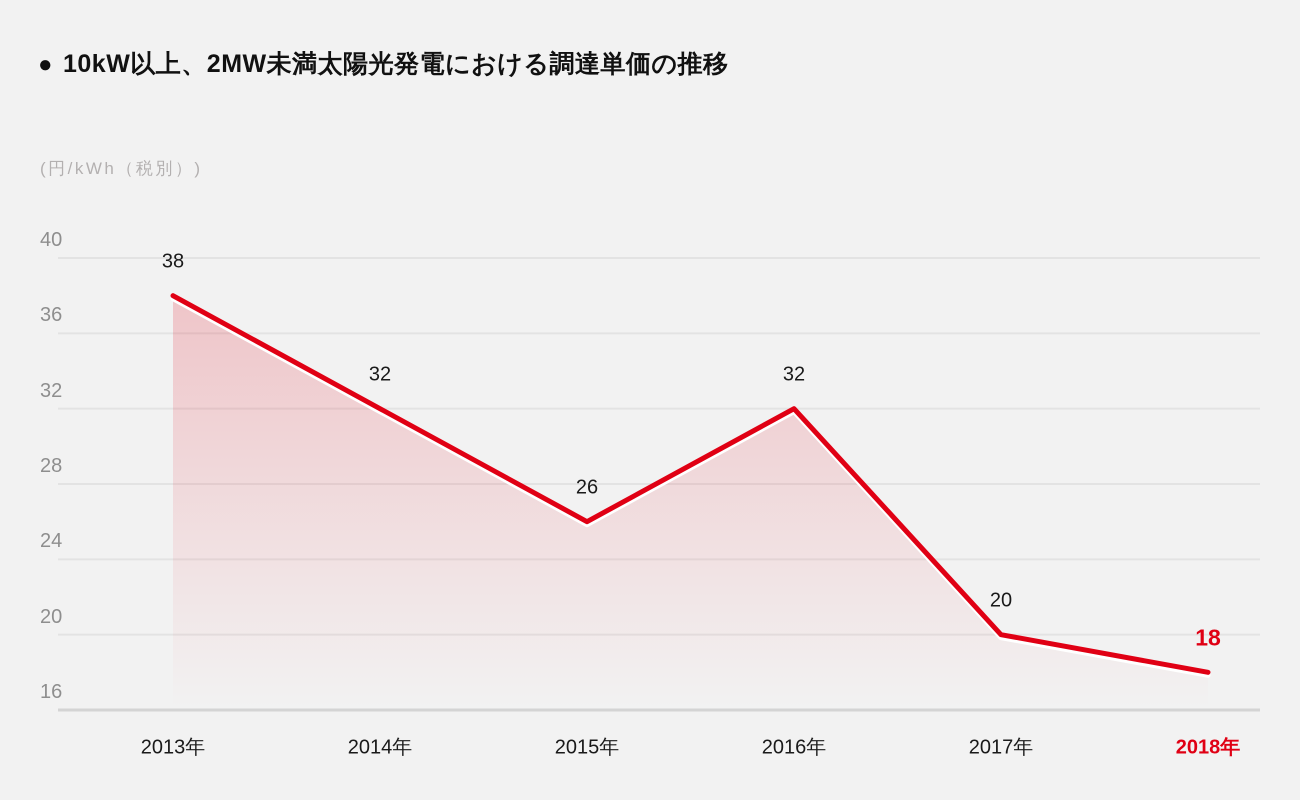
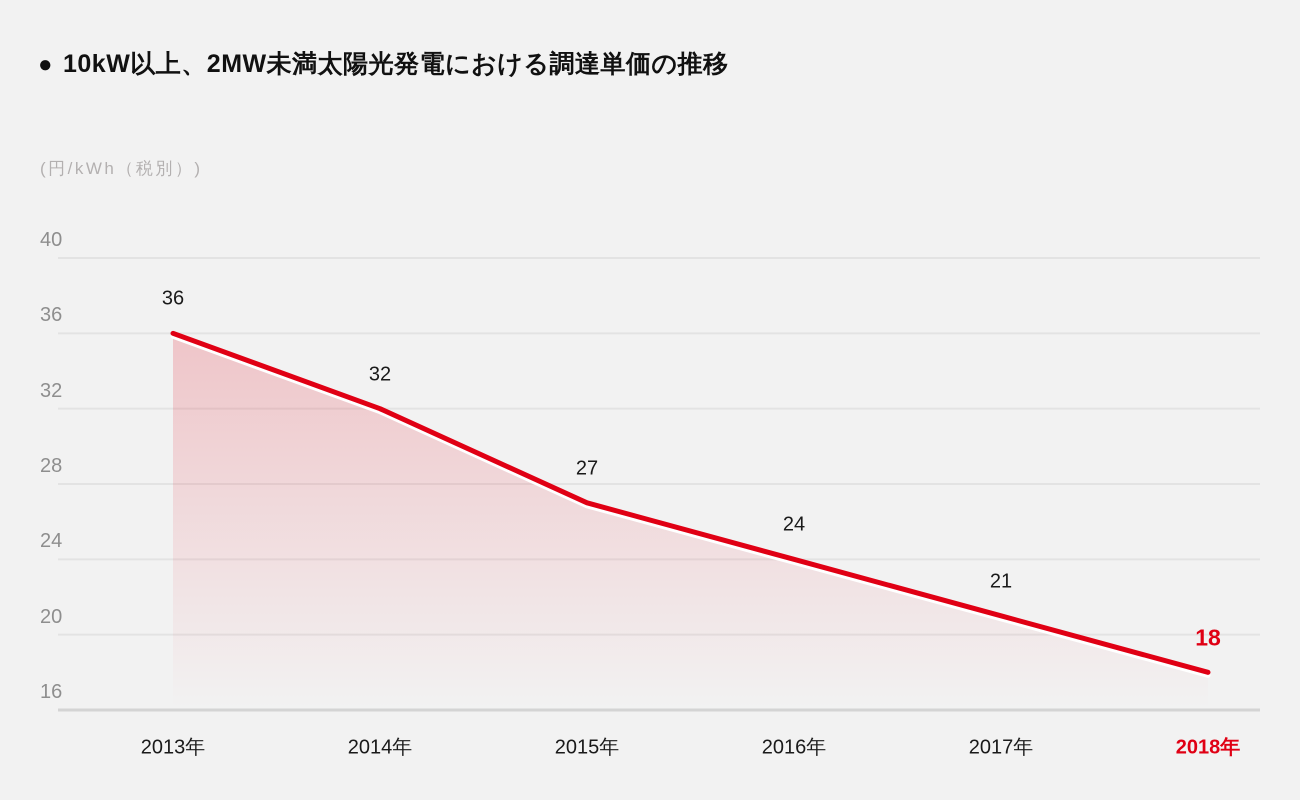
2013年: 38 -> 36
2015年: 26 -> 27
2016年: 32 -> 24
2017年: 20 -> 21
